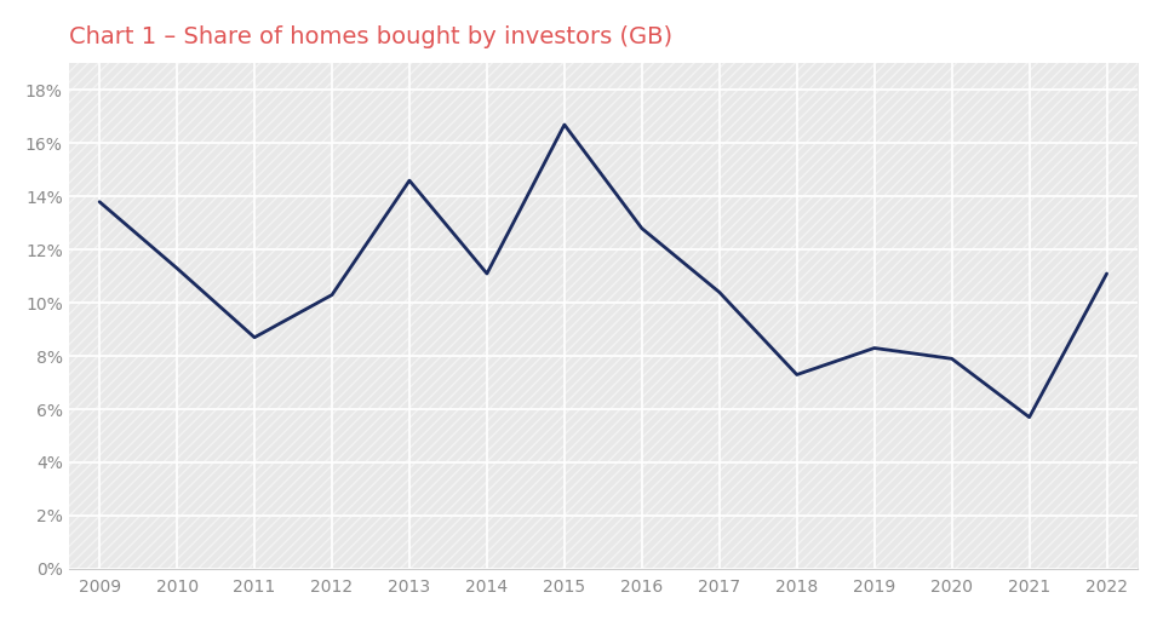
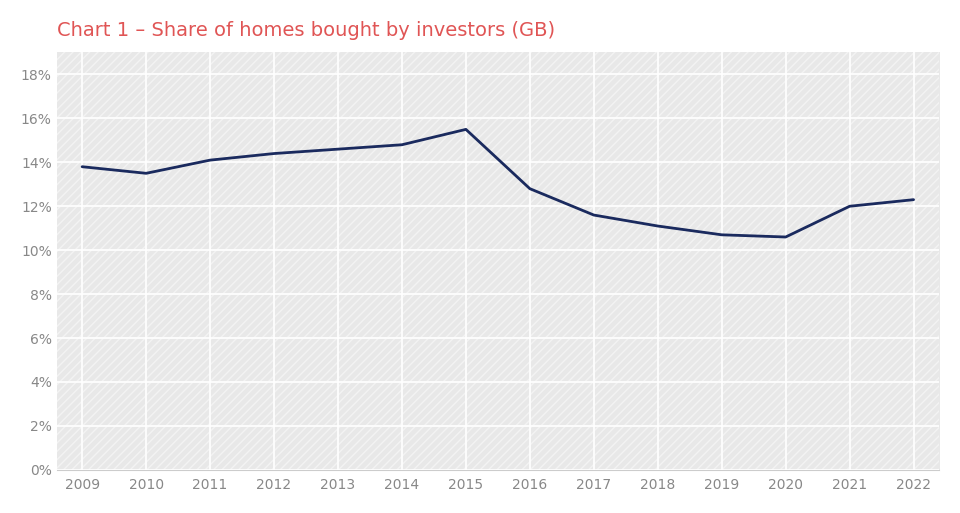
2010: 11.3% -> 13.5%
2011: 8.7% -> 14.1%
2012: 10.3% -> 14.4%
2014: 11.1% -> 14.8%
2015: 16.7% -> 15.5%
2017: 10.4% -> 11.6%
2018: 7.3% -> 11.1%
2019: 8.3% -> 10.7%
2020: 7.9% -> 10.6%
2021: 5.7% -> 12.0%
2022: 11.1% -> 12.3%
